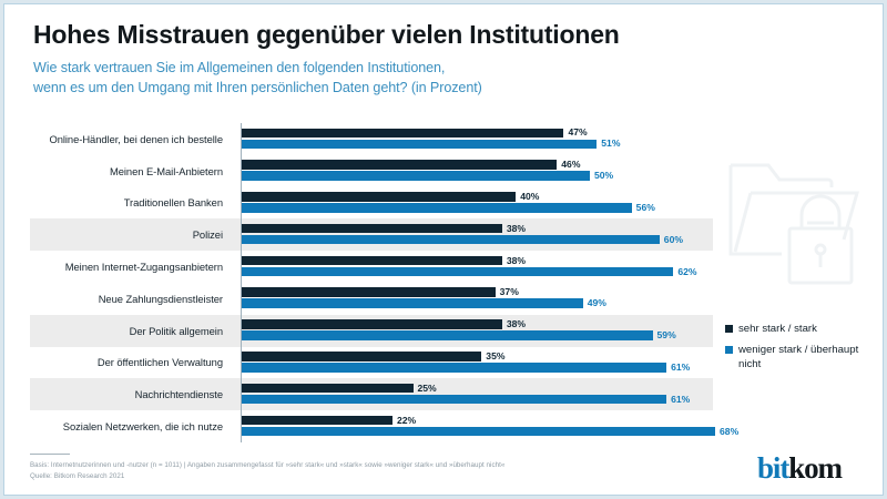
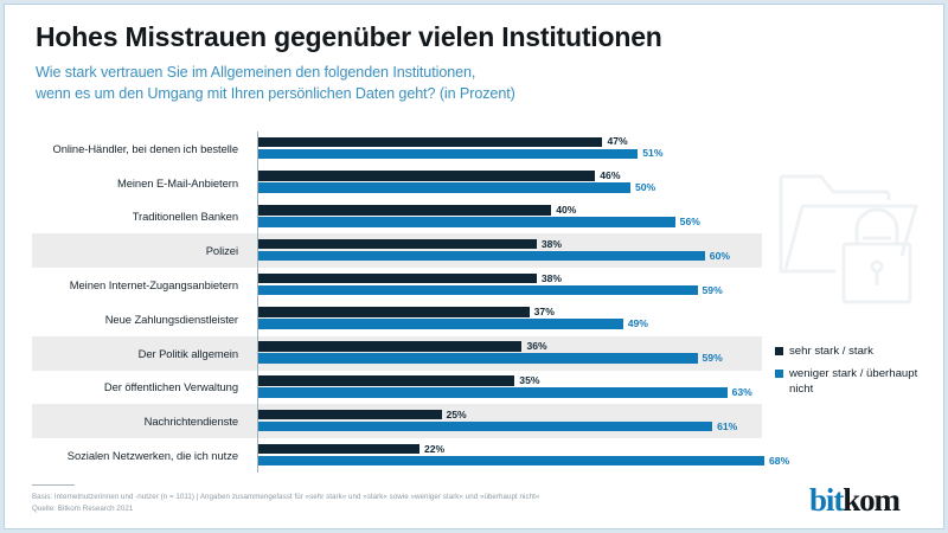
weniger stark / überhaupt nicht/Meinen Internet-Zugangsanbietern: 62% -> 59%
sehr stark / stark/Der Politik allgemein: 38% -> 36%
weniger stark / überhaupt nicht/Der öffentlichen Verwaltung: 61% -> 63%
